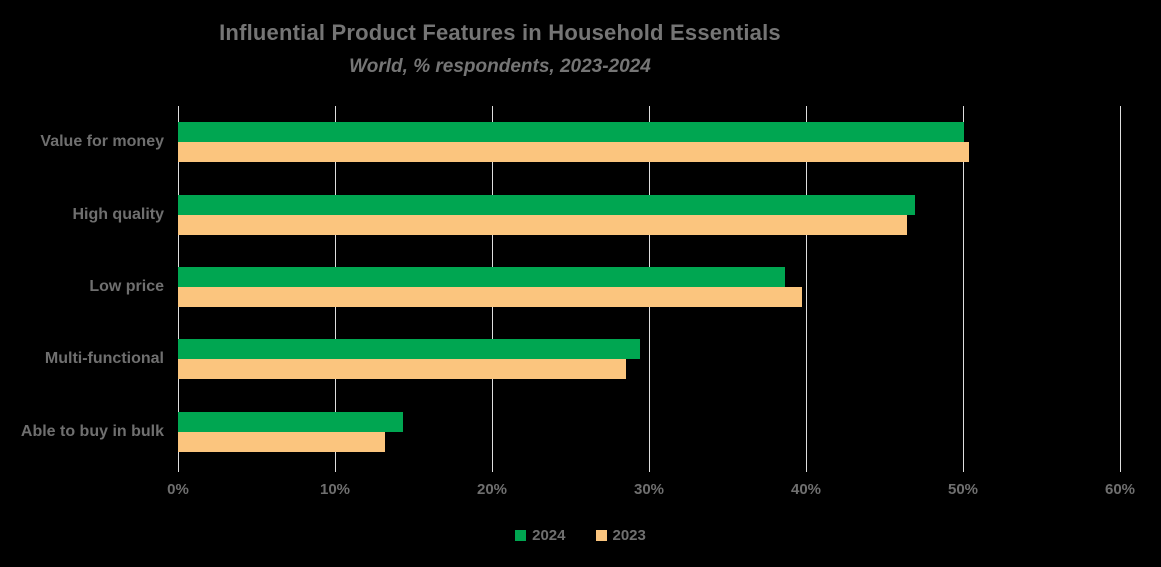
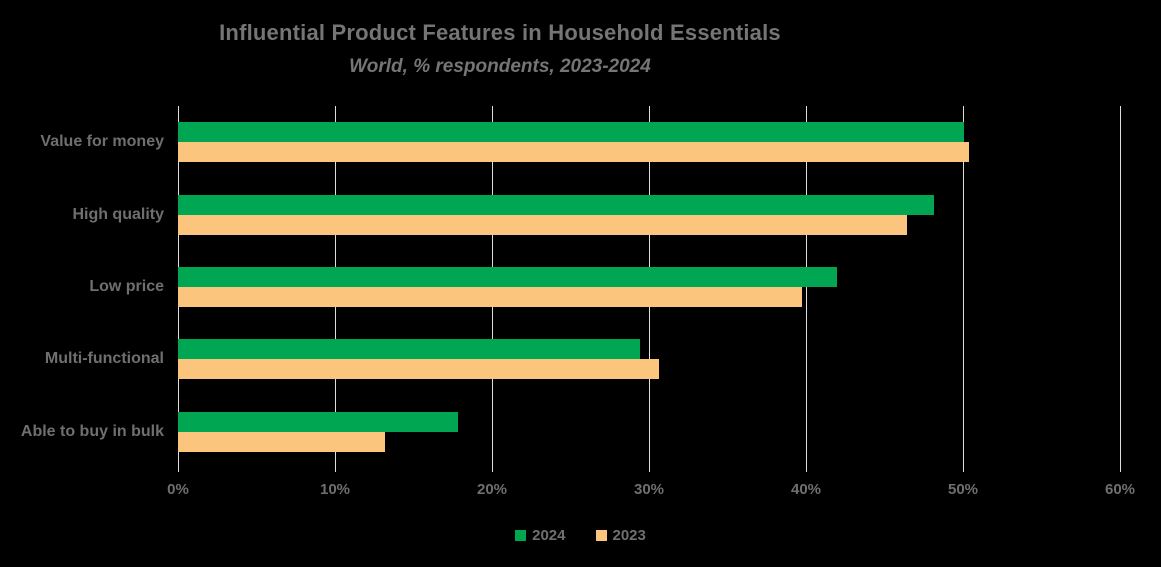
2024/High quality: 46.9% -> 48.1%
2024/Low price: 38.6% -> 41.9%
2023/Multi-functional: 28.5% -> 30.6%
2024/Able to buy in bulk: 14.3% -> 17.8%
